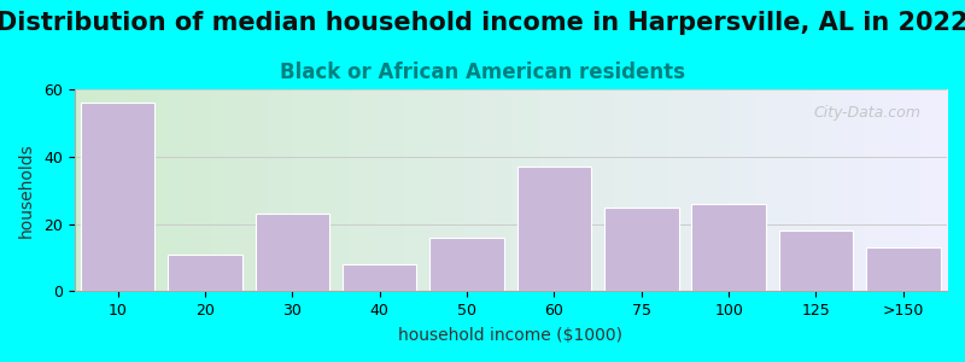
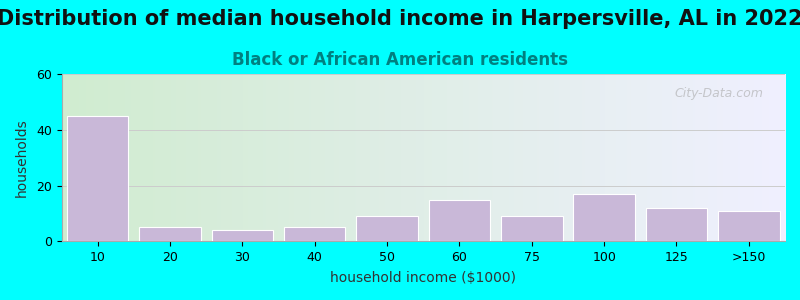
10: 56 -> 45
20: 11 -> 5
30: 23 -> 4
40: 8 -> 5
50: 16 -> 9
60: 37 -> 15
75: 25 -> 9
100: 26 -> 17
125: 18 -> 12
>150: 13 -> 11
